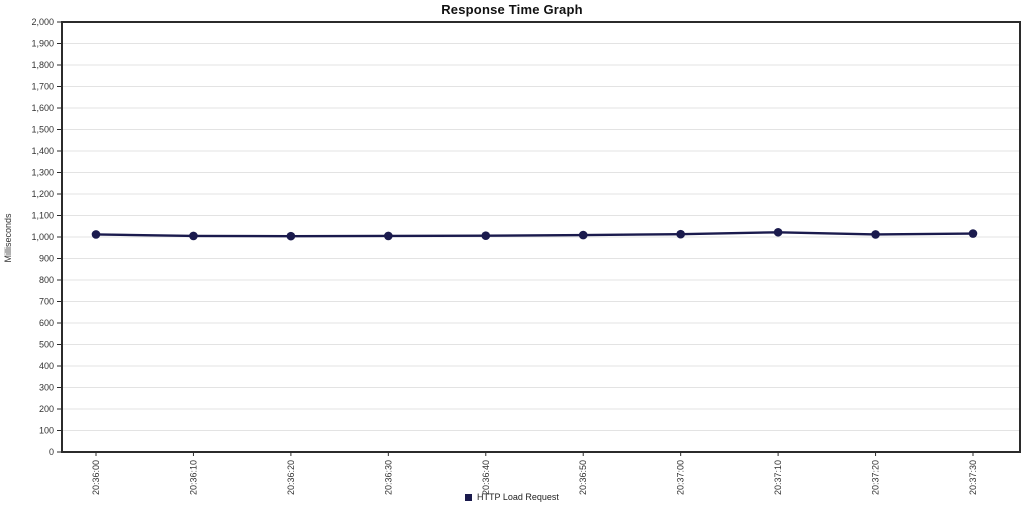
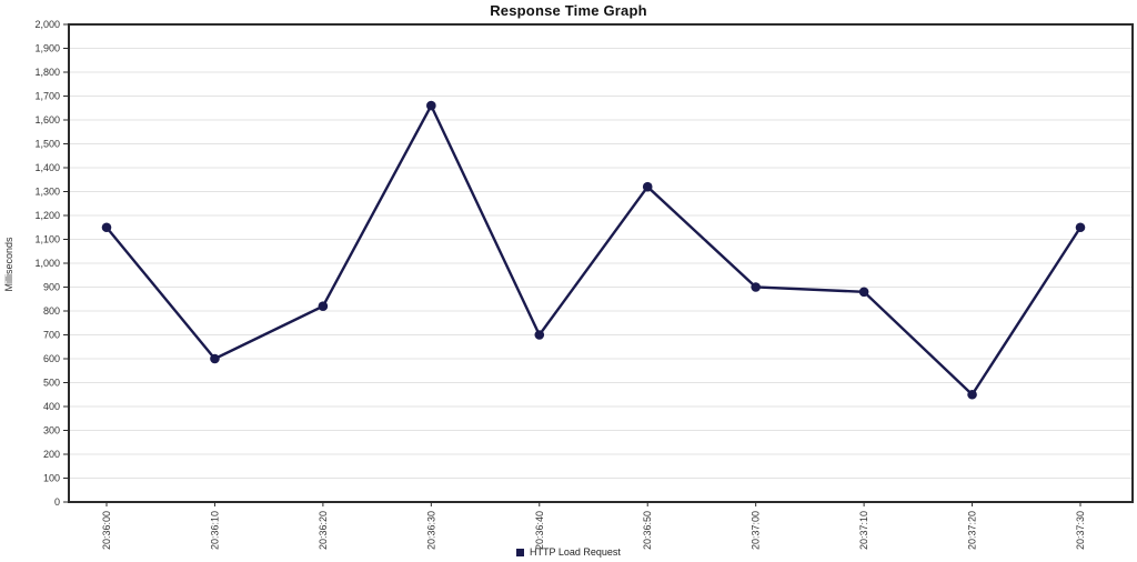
20:36:00: 1010 -> 1150
20:36:10: 1000 -> 600
20:36:20: 1000 -> 820
20:36:30: 1000 -> 1660
20:36:40: 1010 -> 700
20:36:50: 1010 -> 1320
20:37:00: 1010 -> 900
20:37:10: 1020 -> 880
20:37:20: 1010 -> 450
20:37:30: 1020 -> 1150
